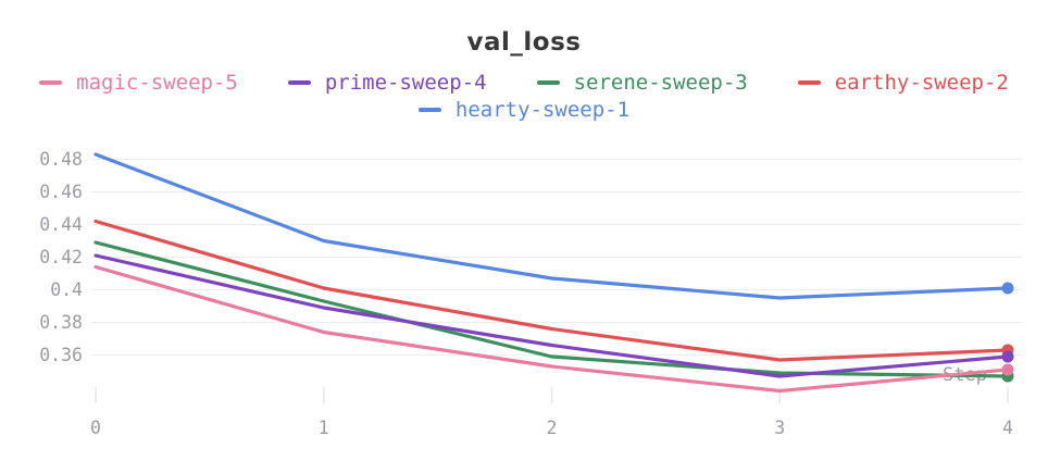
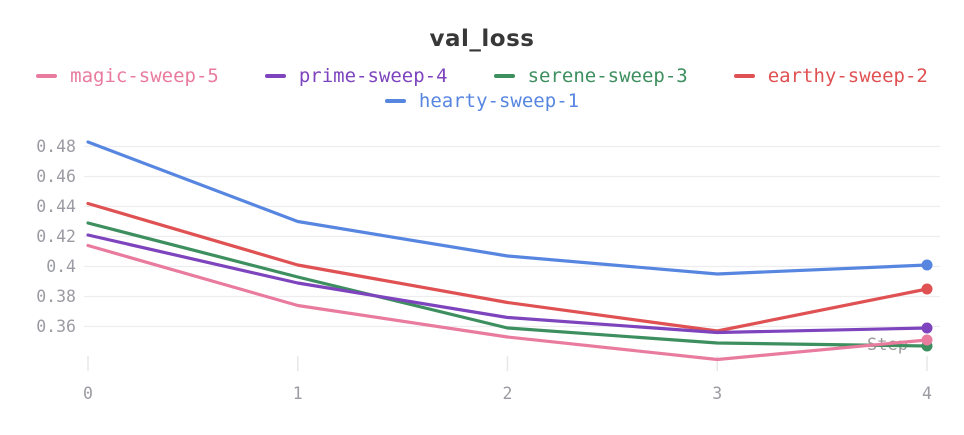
prime-sweep-4/3: 0.347 -> 0.356
earthy-sweep-2/4: 0.363 -> 0.385
